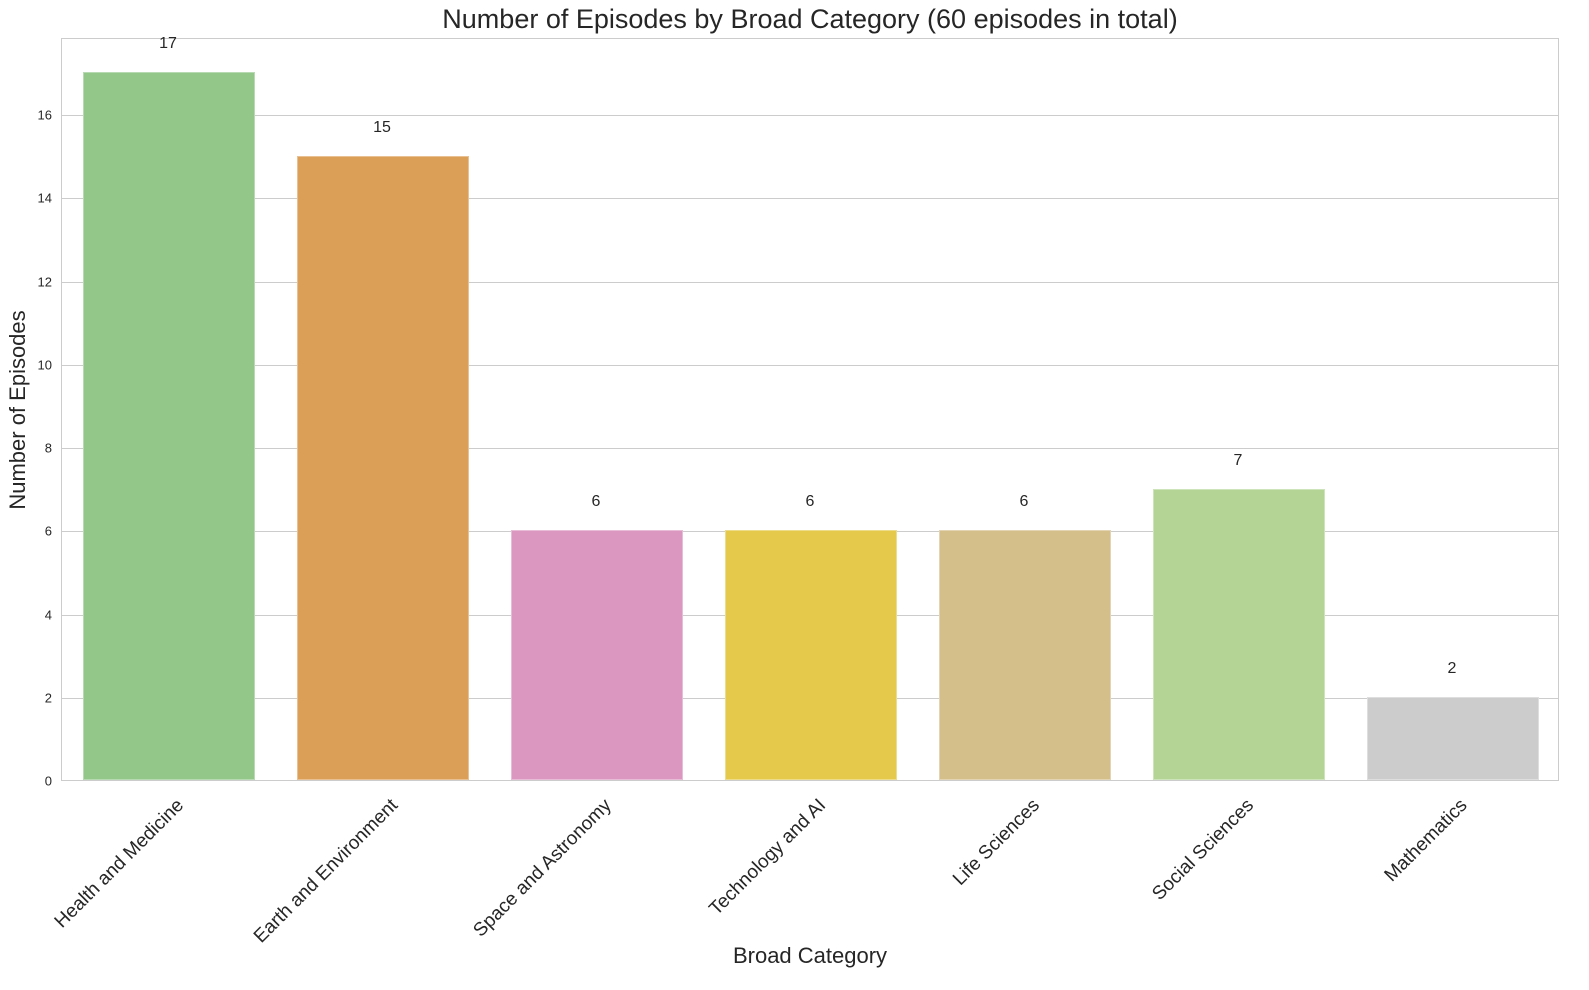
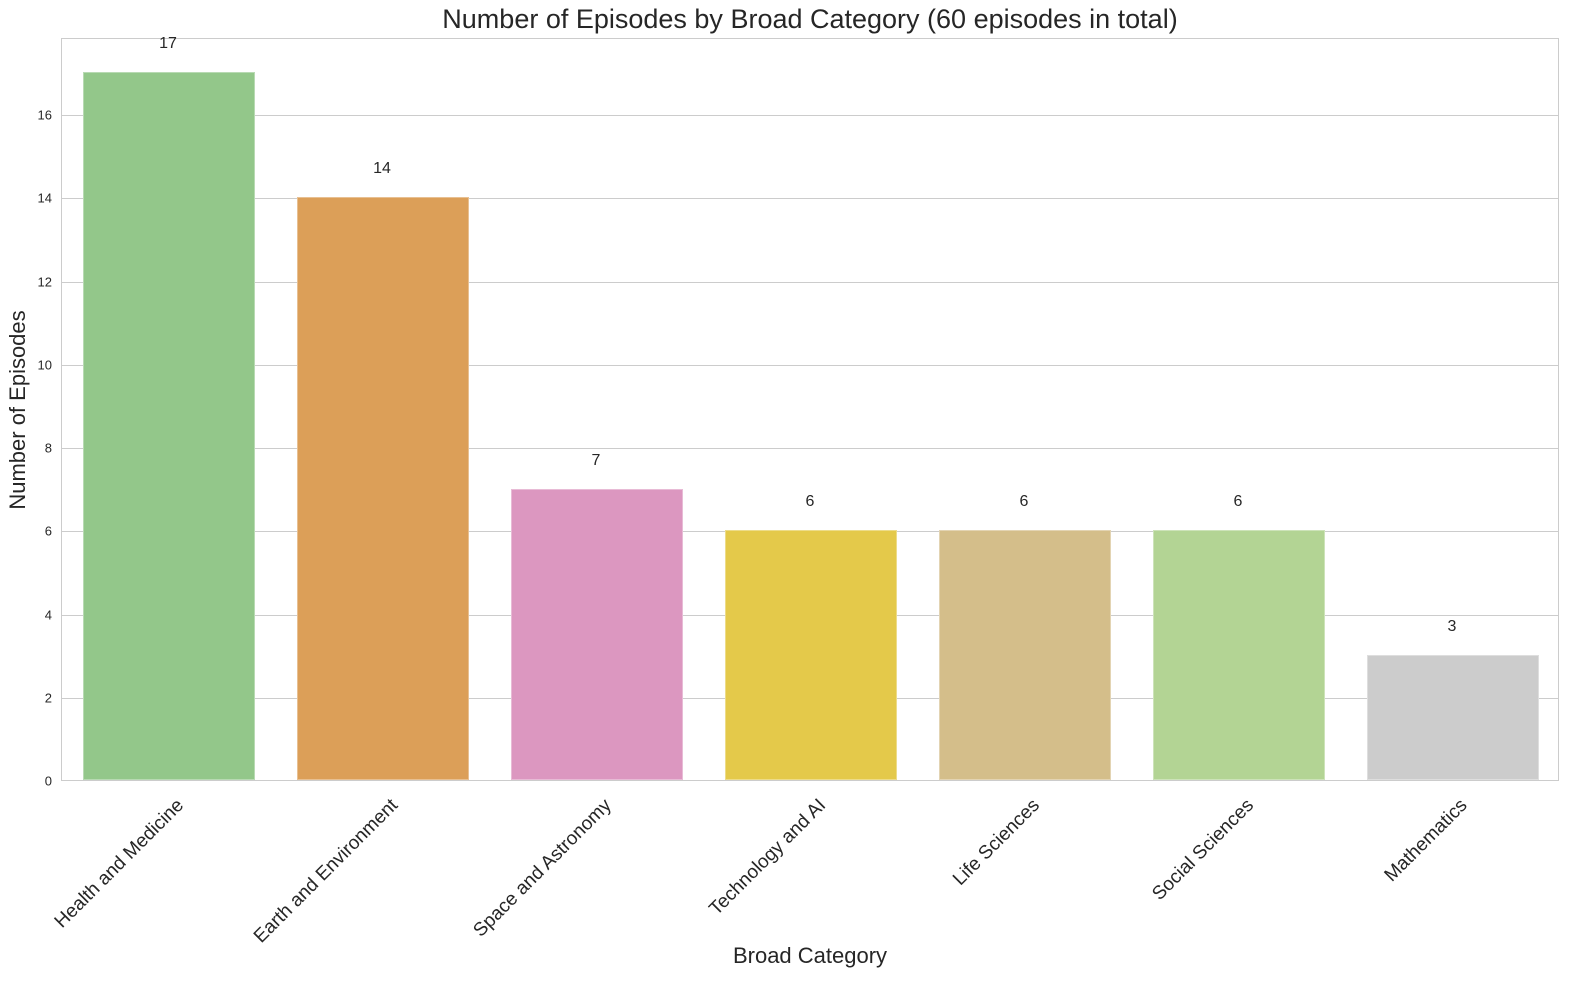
Earth and Environment: 15 -> 14
Space and Astronomy: 6 -> 7
Social Sciences: 7 -> 6
Mathematics: 2 -> 3
